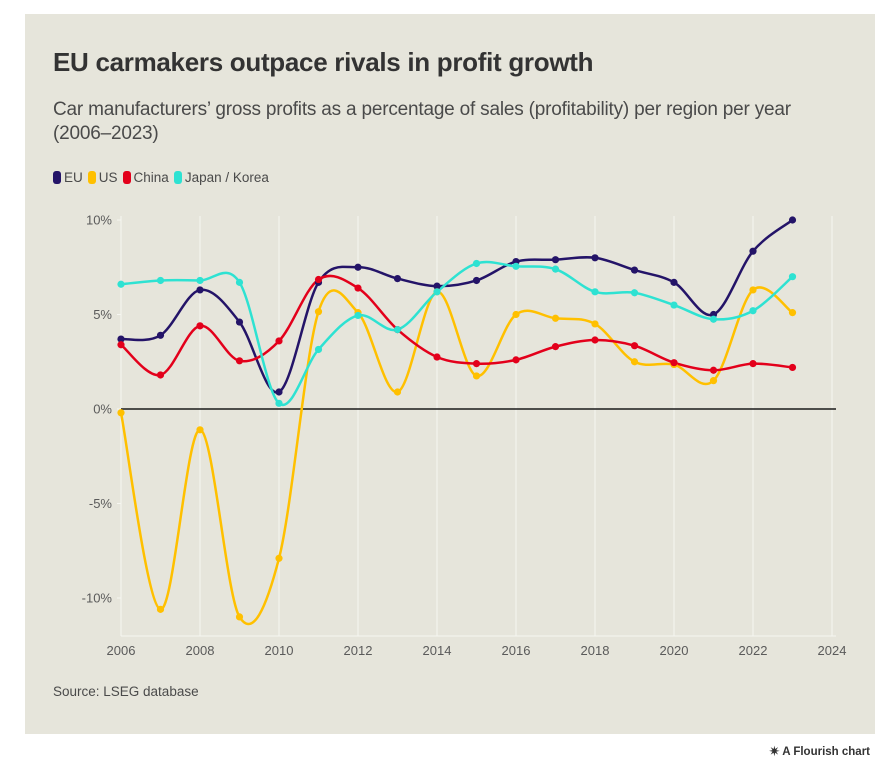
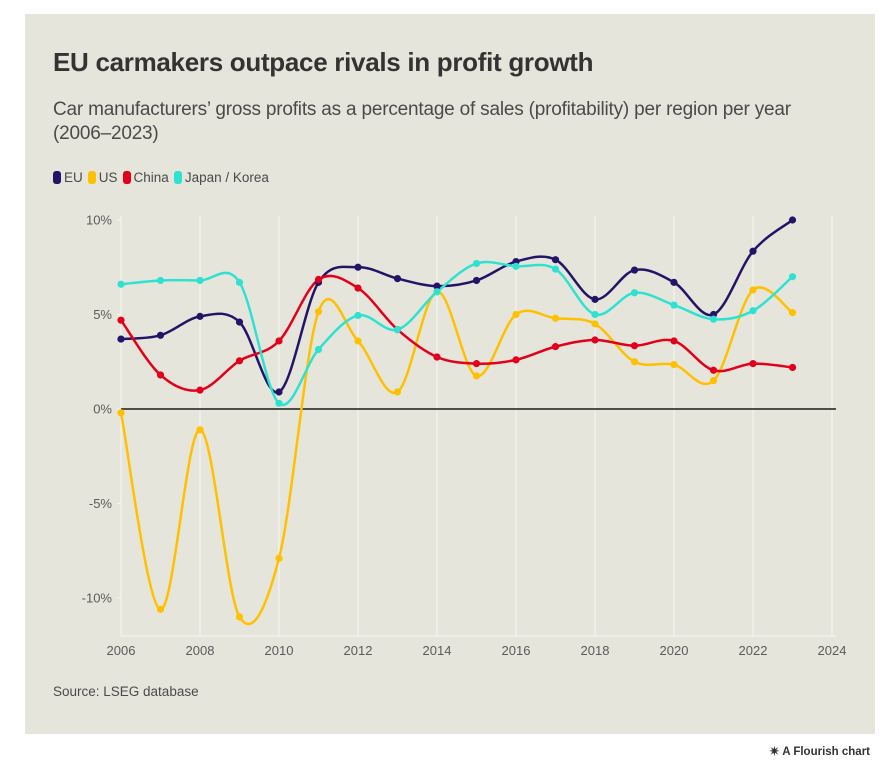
China/2006: 3.4% -> 4.7%
EU/2008: 6.3% -> 4.9%
China/2008: 4.4% -> 1.0%
US/2012: 5.1% -> 3.6%
EU/2018: 8.0% -> 5.8%
Japan / Korea/2018: 6.2% -> 5.0%
China/2020: 2.5% -> 3.6%
